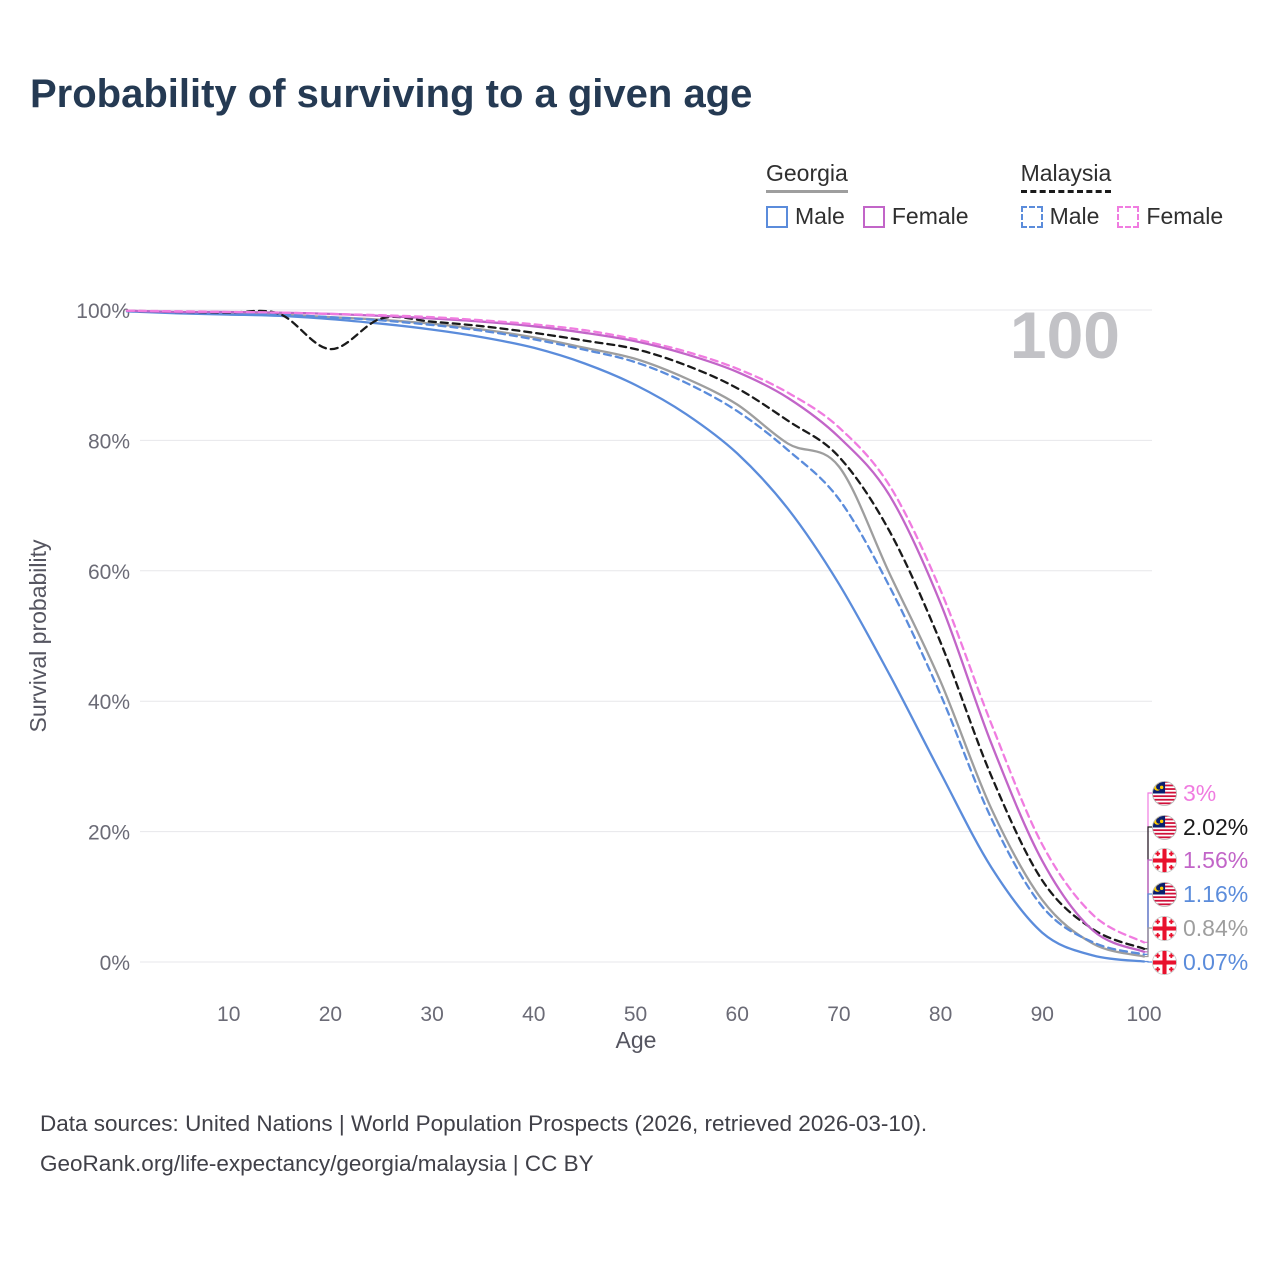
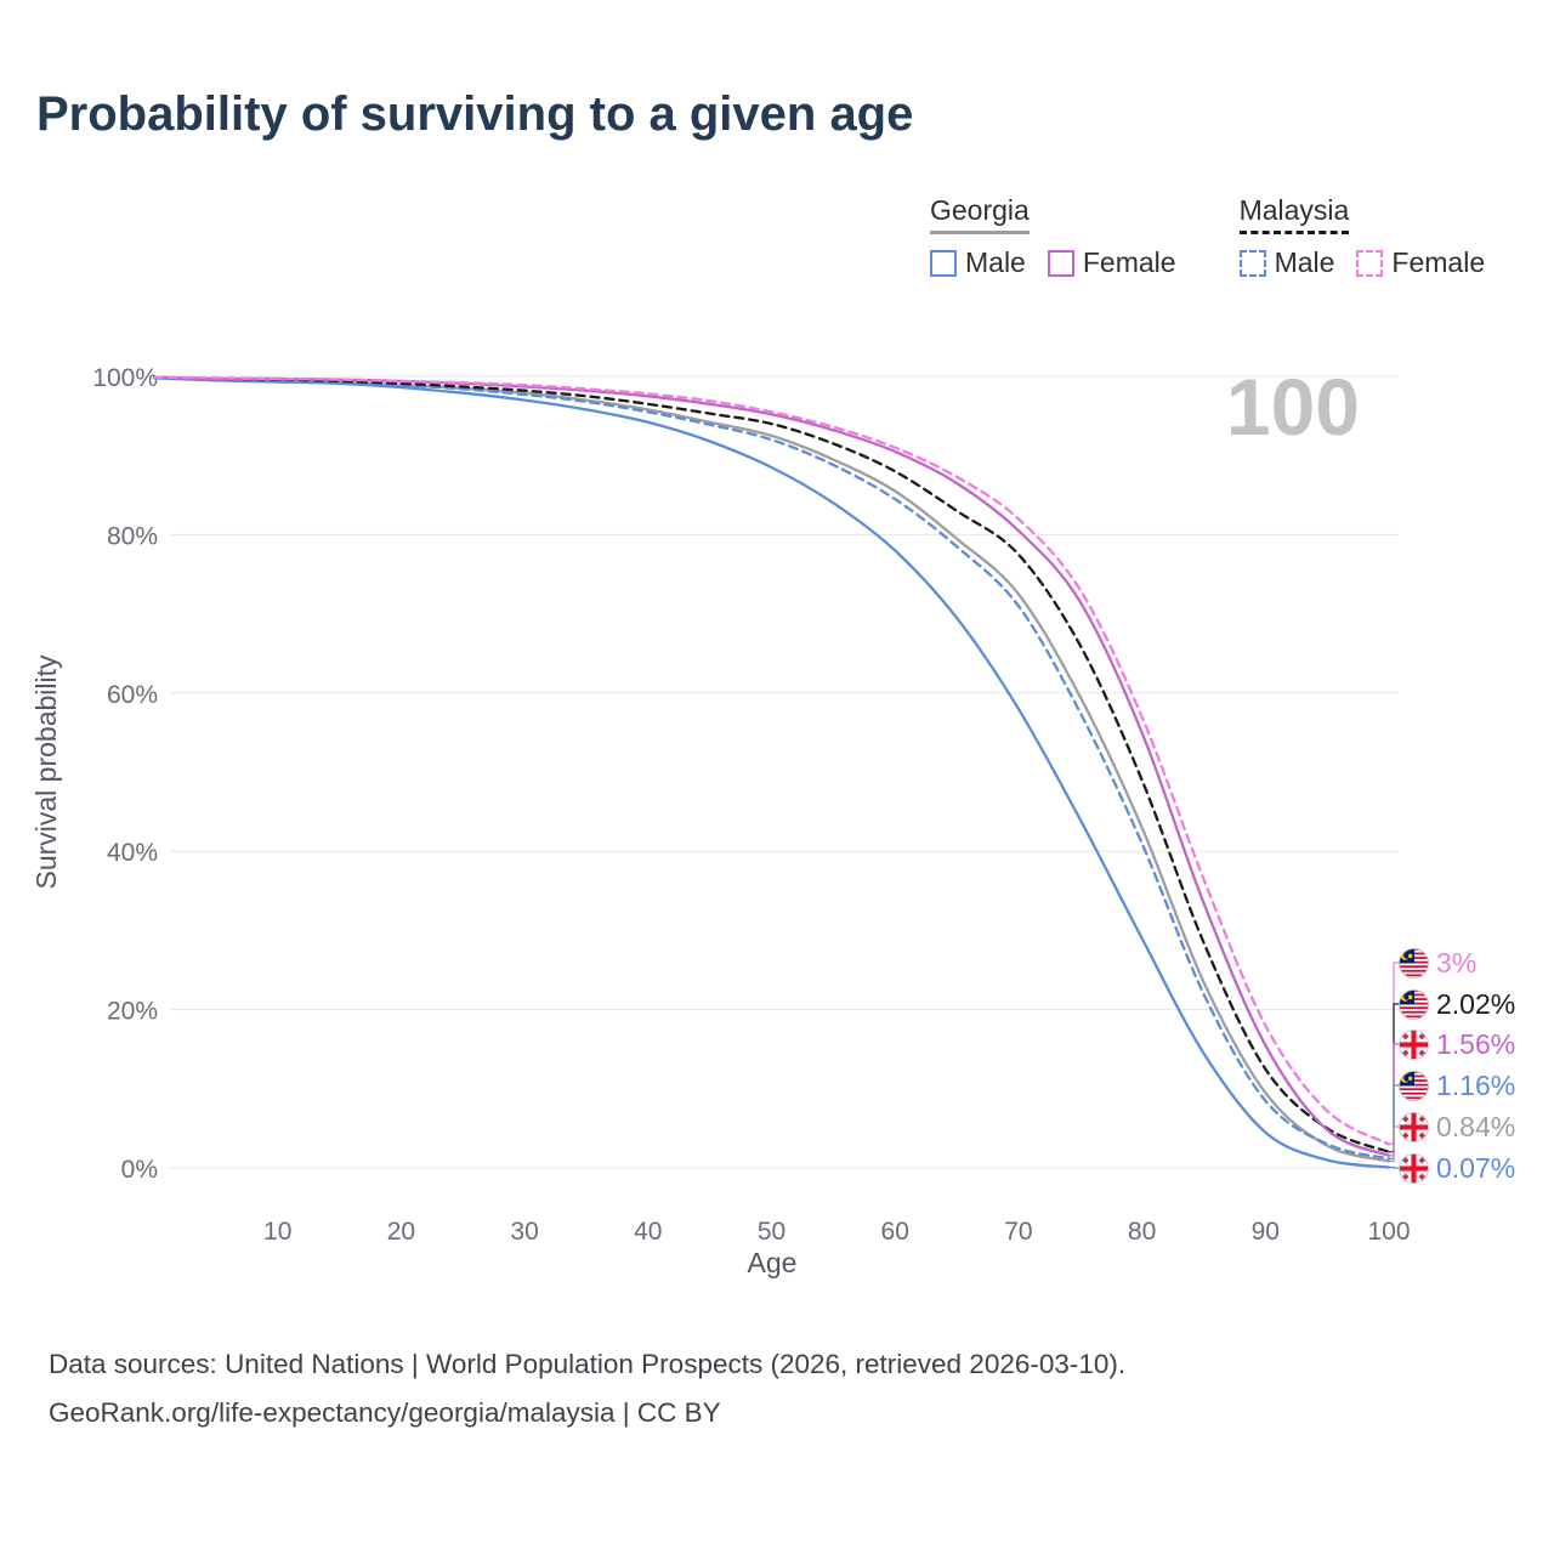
Malaysia/20: 94% -> 99%
Georgia/70: 76% -> 72%
